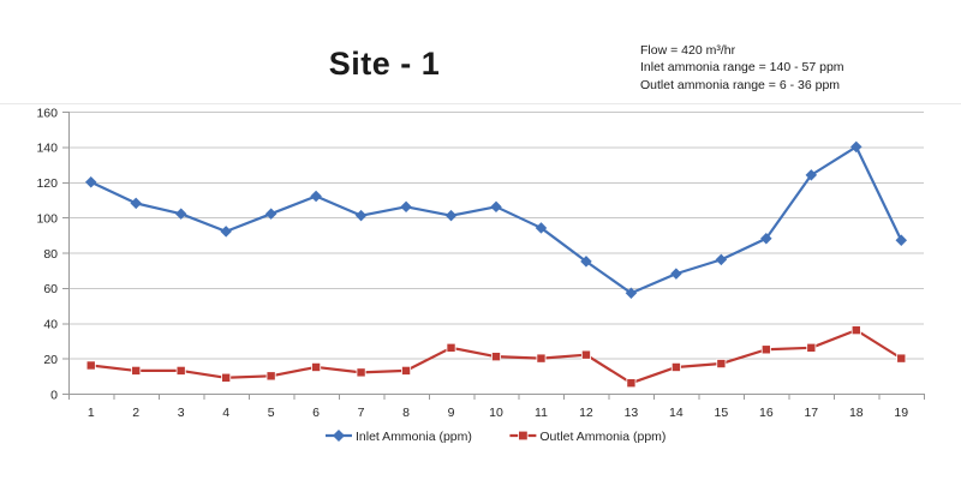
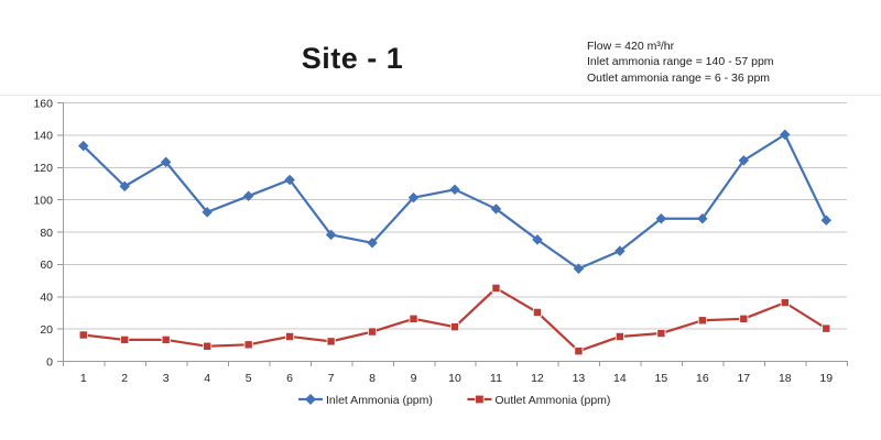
Inlet Ammonia (ppm)/1: 120 -> 133
Inlet Ammonia (ppm)/3: 102 -> 123
Inlet Ammonia (ppm)/7: 101 -> 78
Inlet Ammonia (ppm)/8: 106 -> 73
Outlet Ammonia (ppm)/8: 13 -> 18
Outlet Ammonia (ppm)/11: 20 -> 45
Outlet Ammonia (ppm)/12: 22 -> 30
Inlet Ammonia (ppm)/15: 76 -> 88
